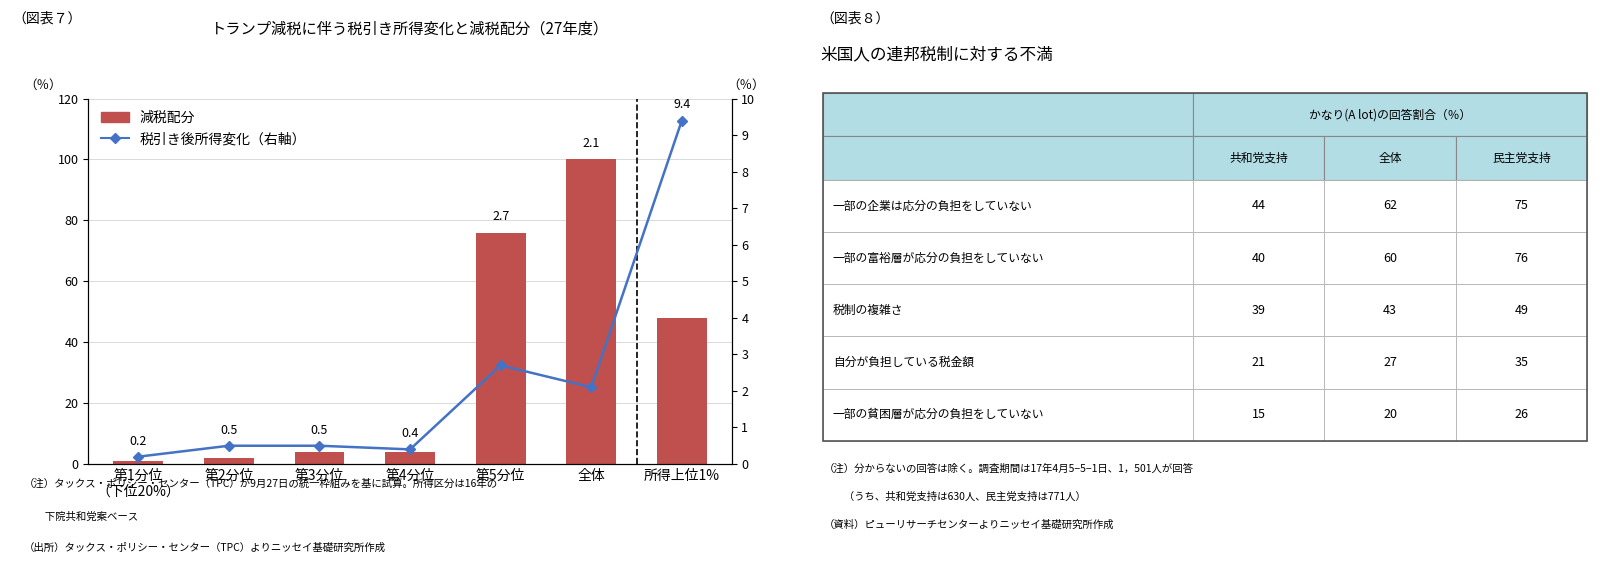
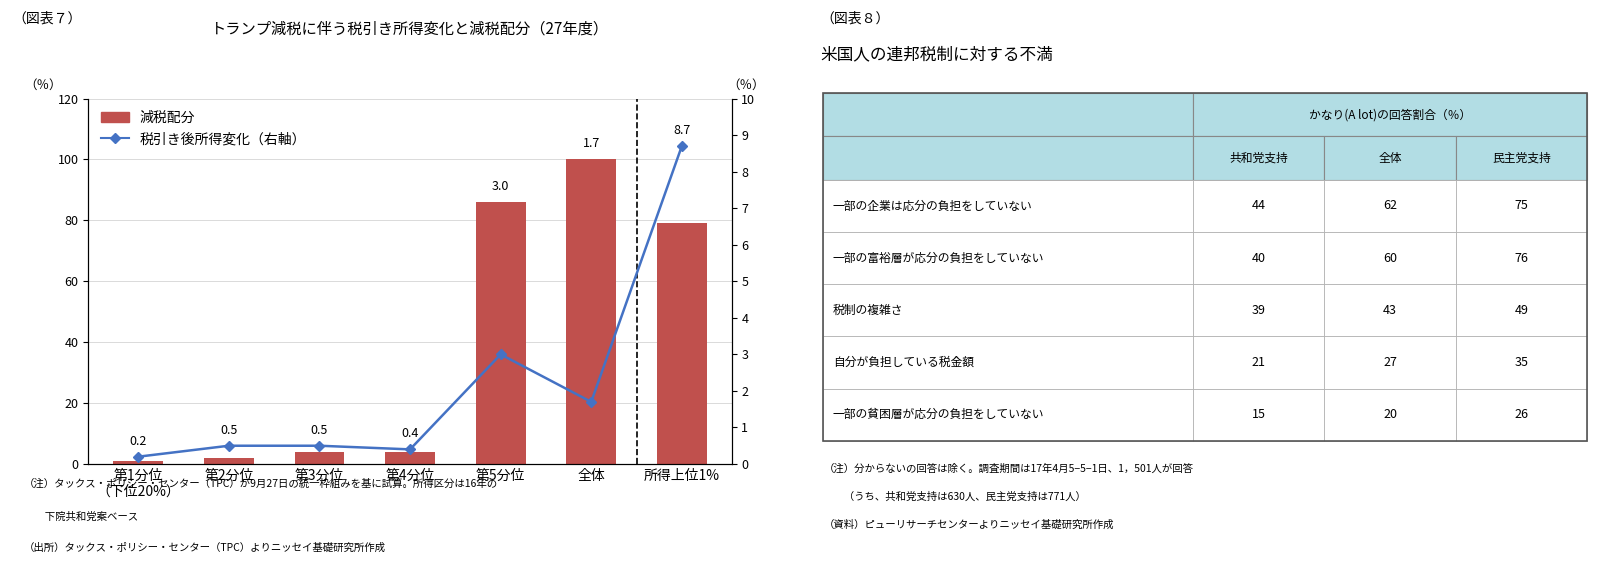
減税配分/第5分位: 76 -> 86
税引き後所得変化（右軸）/第5分位: 2.7 -> 3.0
税引き後所得変化（右軸）/全体: 2.1 -> 1.7
減税配分/所得上位1%: 48 -> 79
税引き後所得変化（右軸）/所得上位1%: 9.4 -> 8.7
